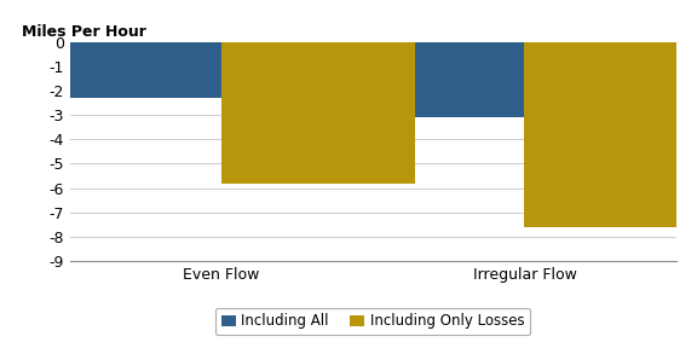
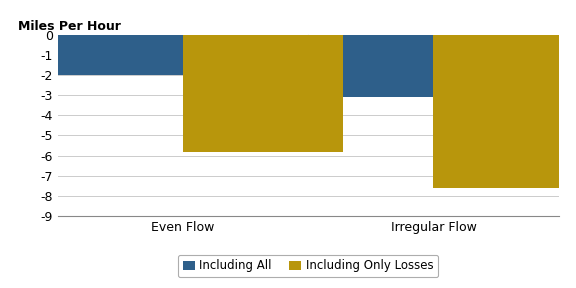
Including All/Even Flow: -2.3 -> -2.0
